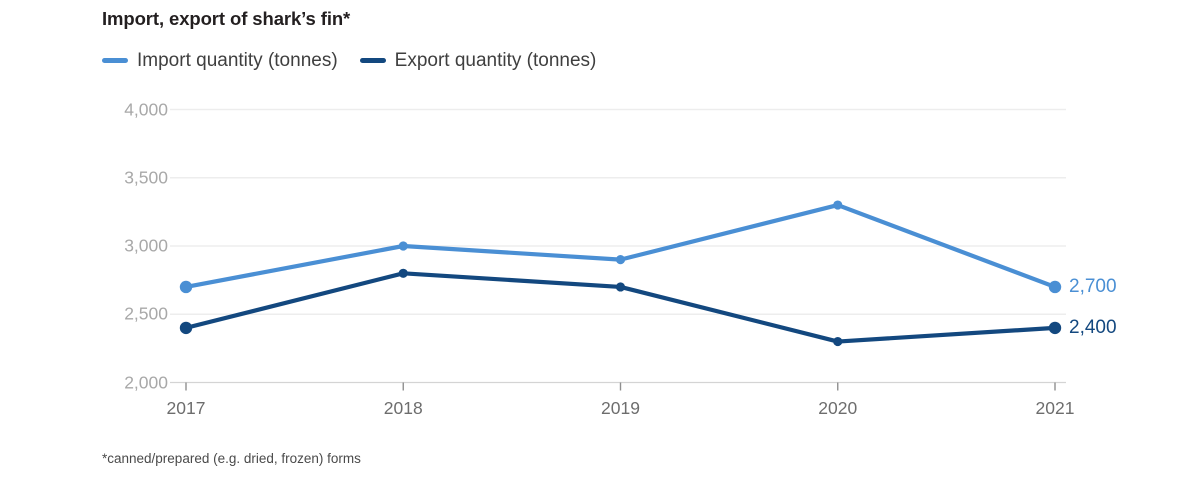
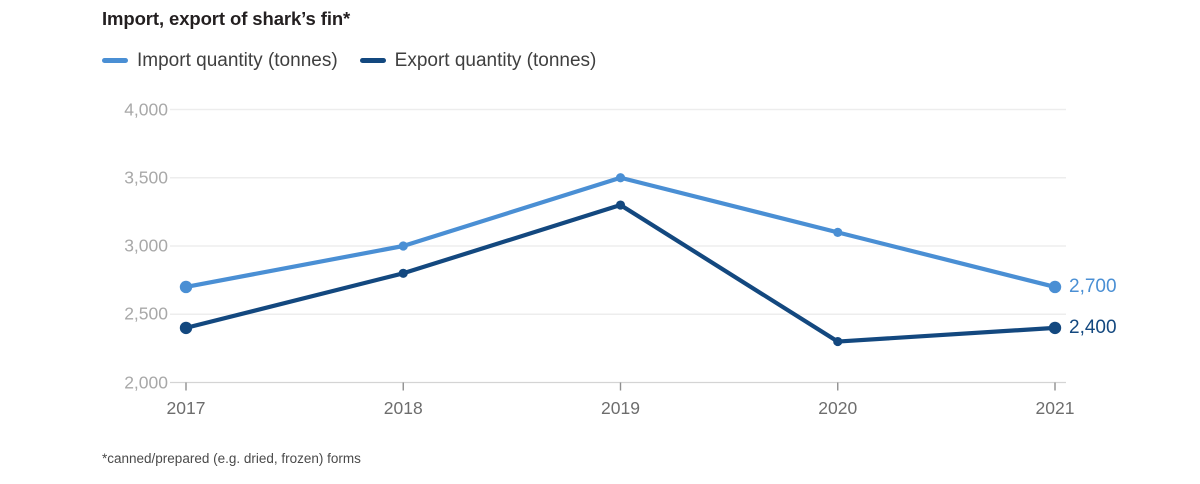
Import quantity (tonnes)/2019: 2900 -> 3500
Export quantity (tonnes)/2019: 2700 -> 3300
Import quantity (tonnes)/2020: 3300 -> 3100
